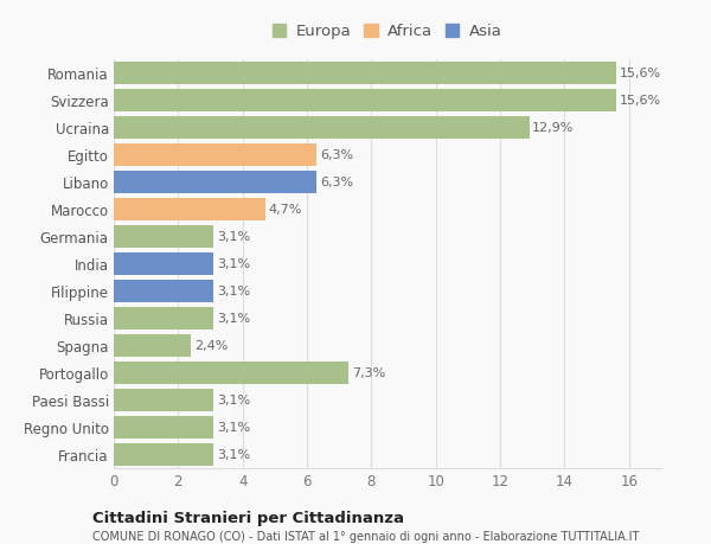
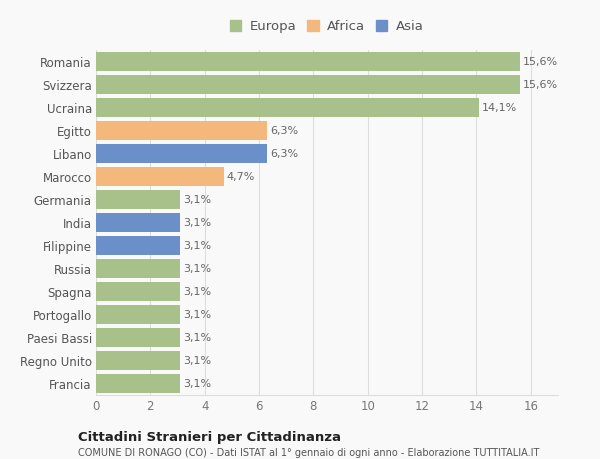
Ucraina: 12,9% -> 14,1%
Spagna: 2,4% -> 3,1%
Portogallo: 7,3% -> 3,1%
